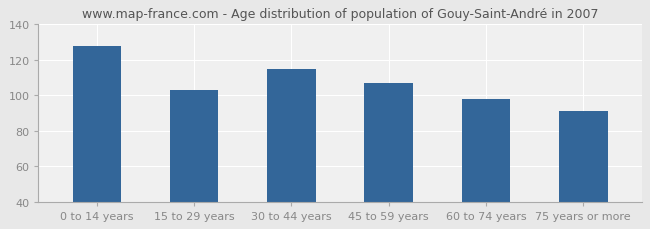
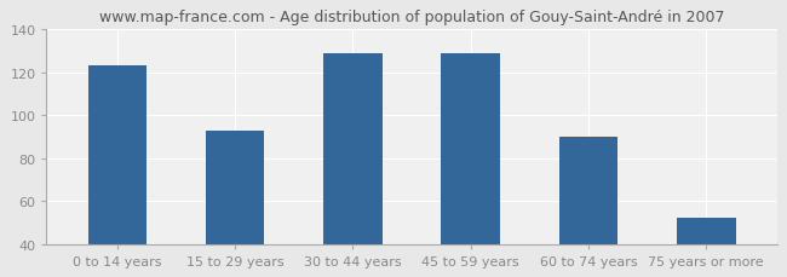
0 to 14 years: 128 -> 123
15 to 29 years: 103 -> 93
30 to 44 years: 115 -> 129
45 to 59 years: 107 -> 129
60 to 74 years: 98 -> 90
75 years or more: 91 -> 52
